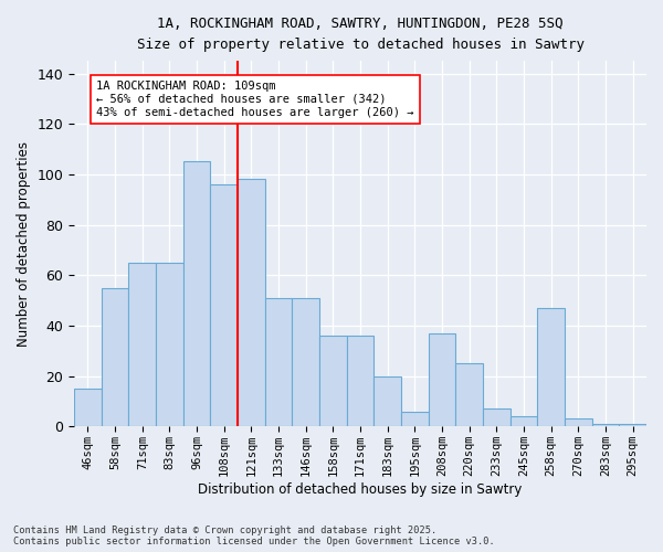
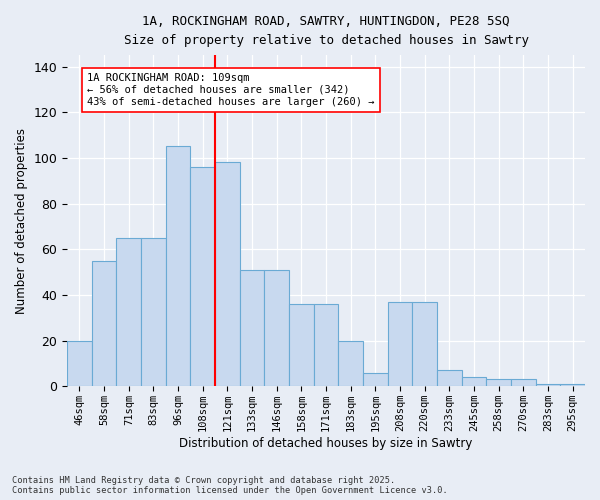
46sqm: 15 -> 20
220sqm: 25 -> 37
258sqm: 47 -> 3
